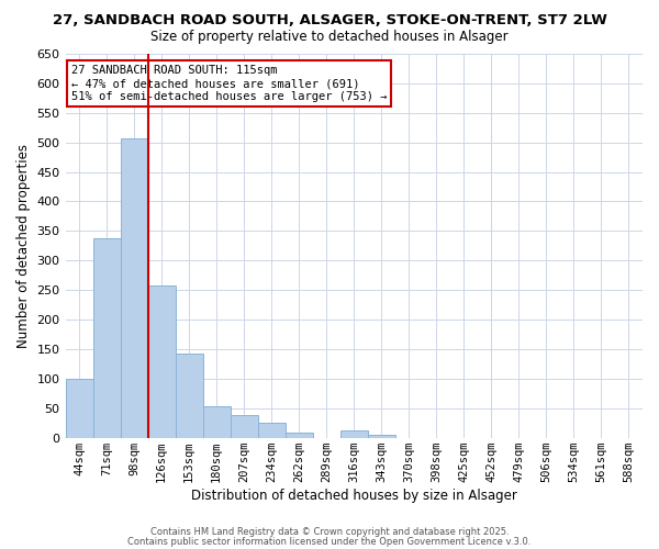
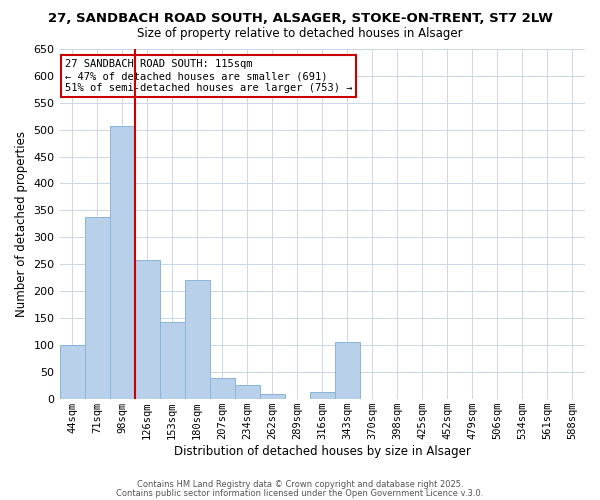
180sqm: 54 -> 220
343sqm: 5 -> 106
